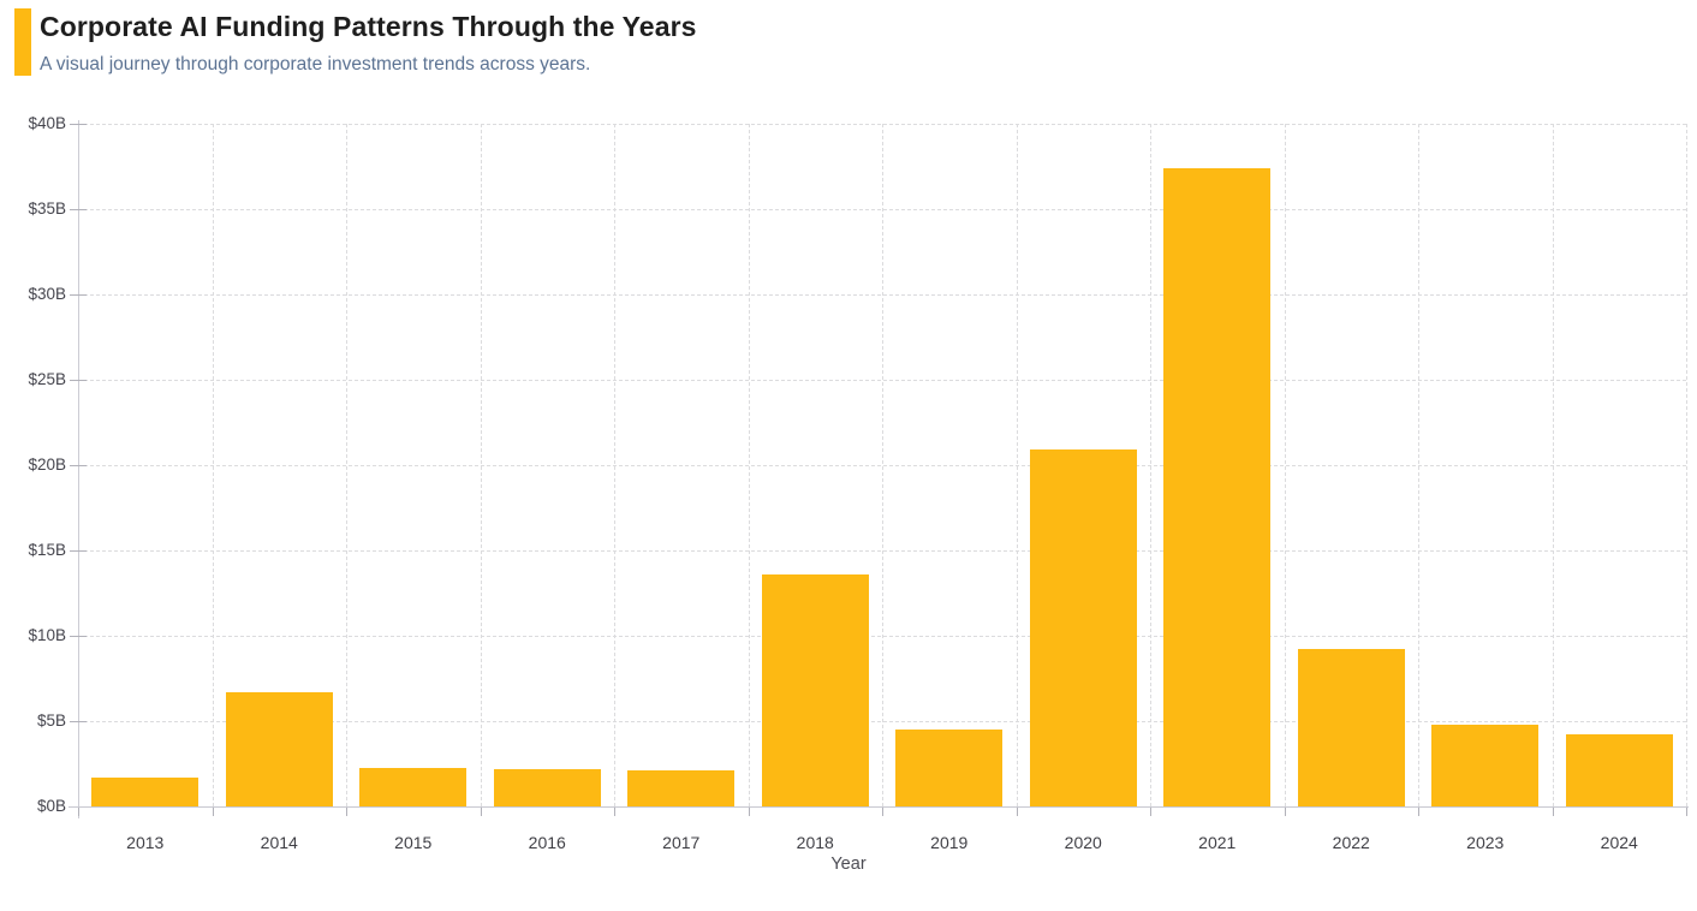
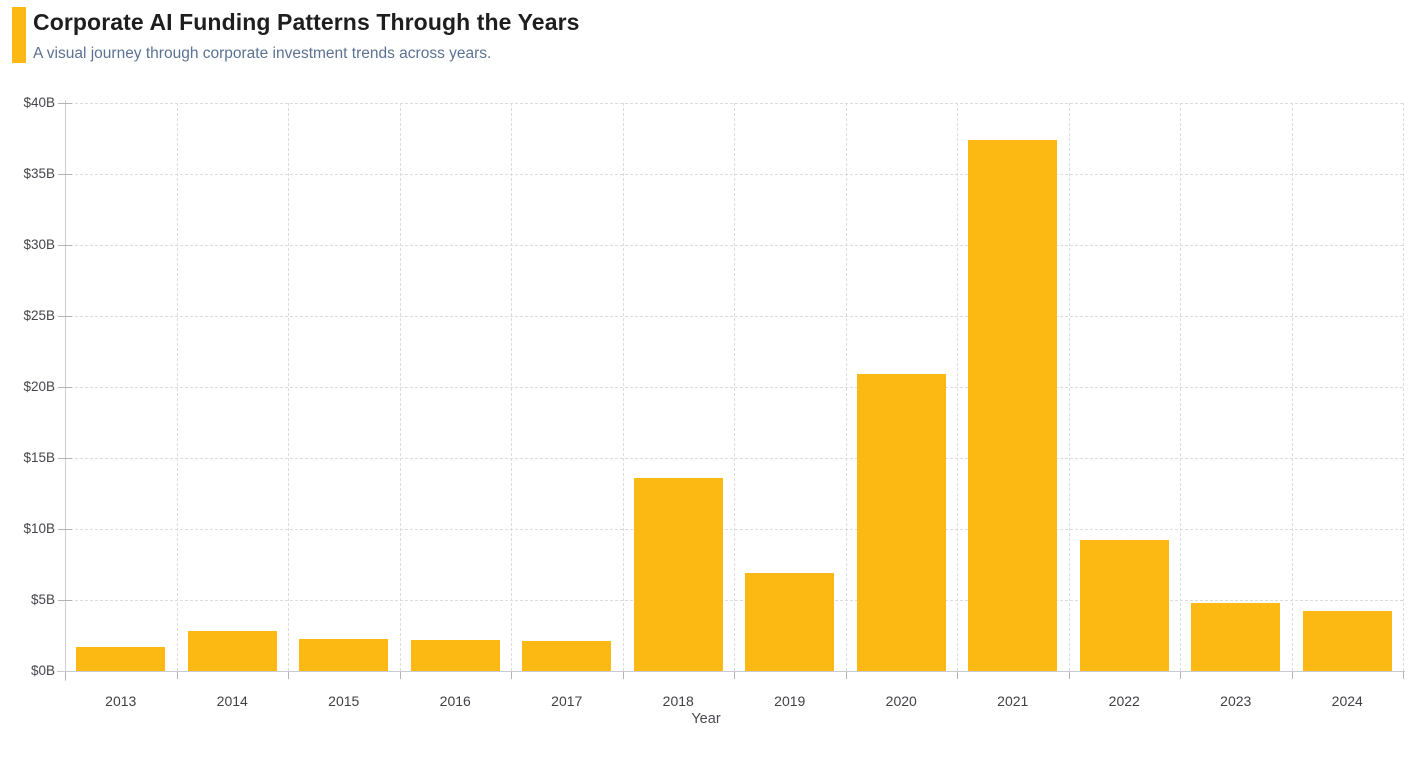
2014: $6.7B -> $2.8B
2019: $4.5B -> $6.9B
